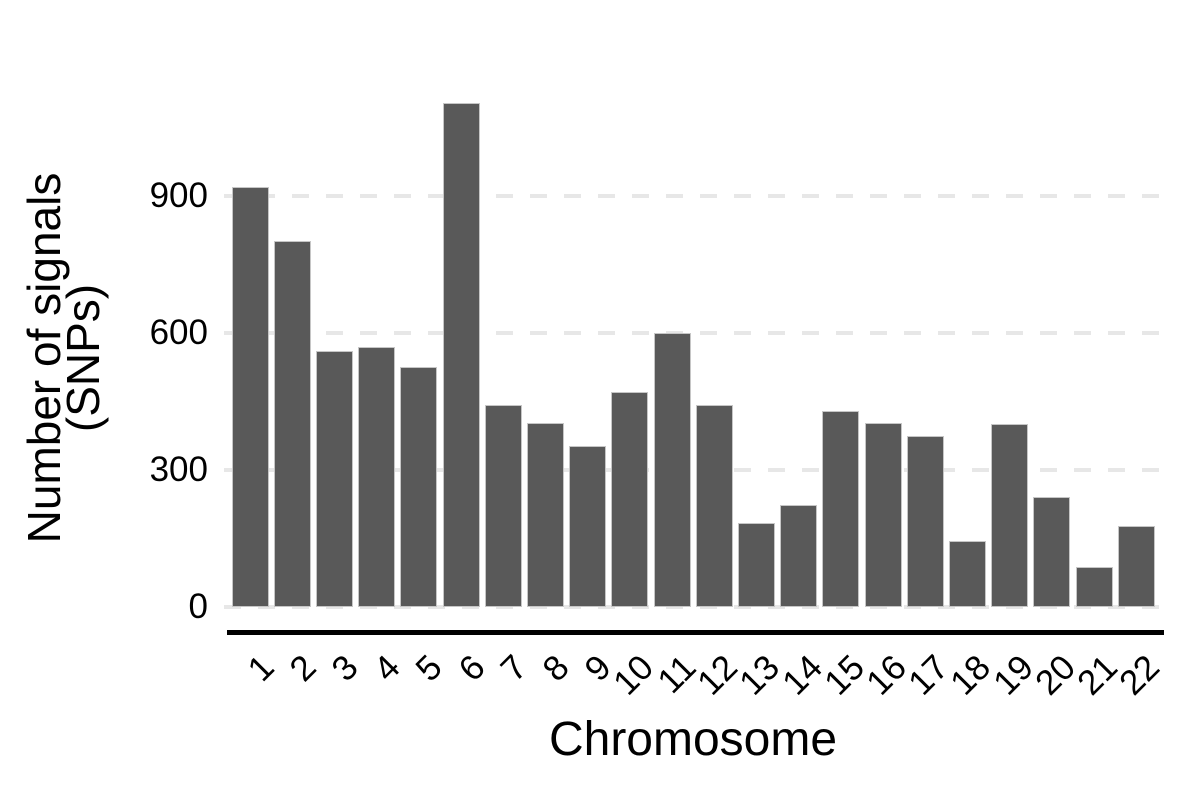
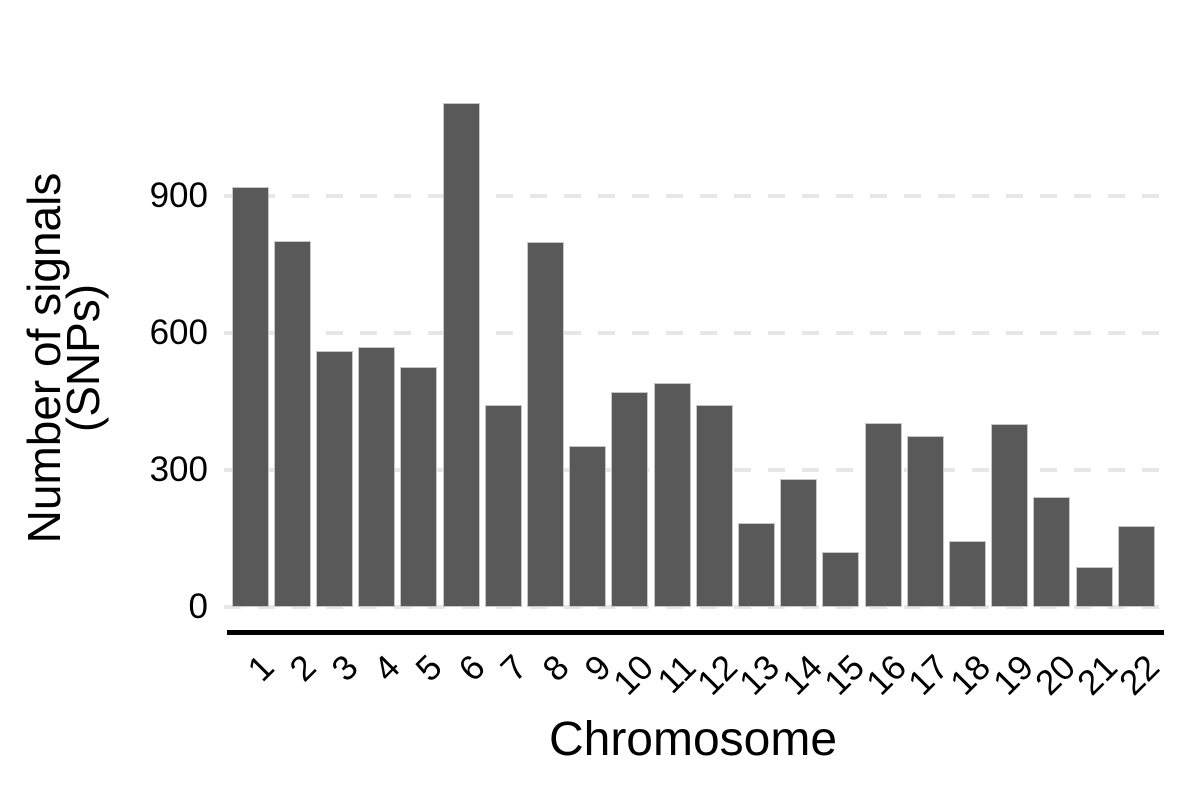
8: 400 -> 800
11: 600 -> 490
14: 220 -> 280
15: 430 -> 120
